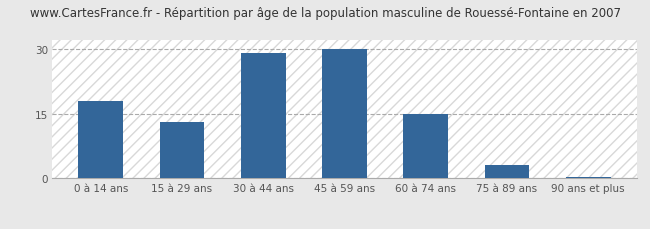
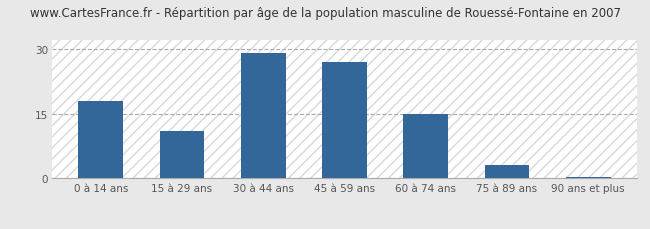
15 à 29 ans: 13.0 -> 11.0
45 à 59 ans: 30.0 -> 27.0
